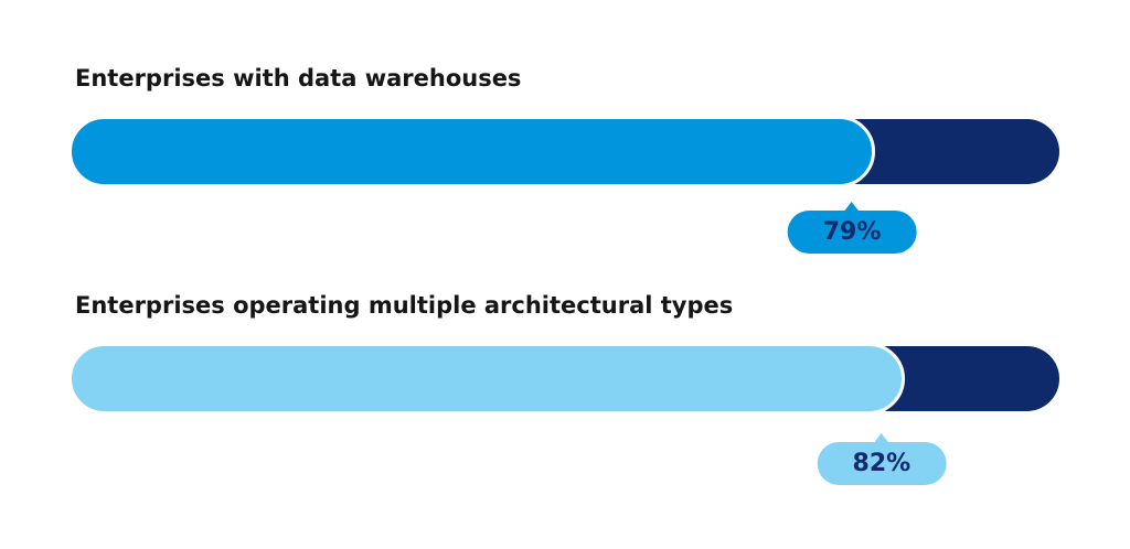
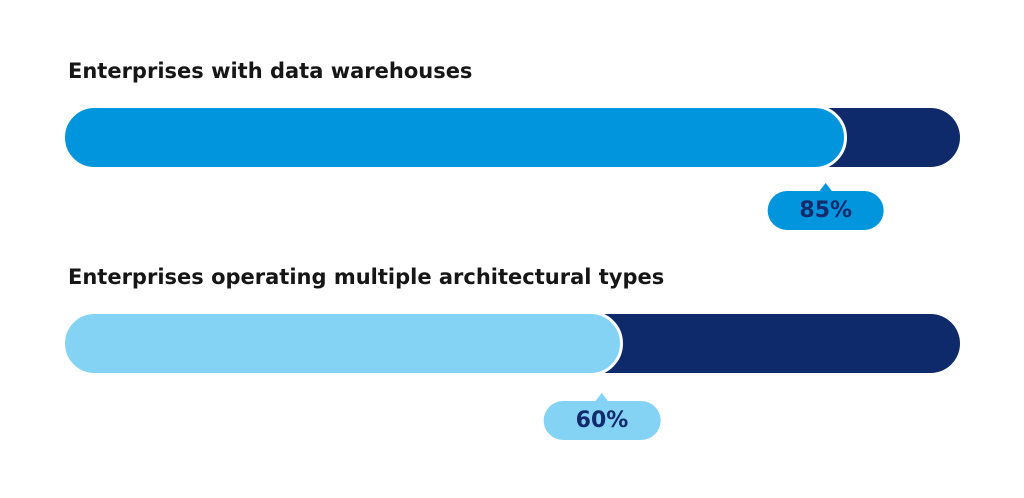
Enterprises with data warehouses: 79% -> 85%
Enterprises operating multiple architectural types: 82% -> 60%
